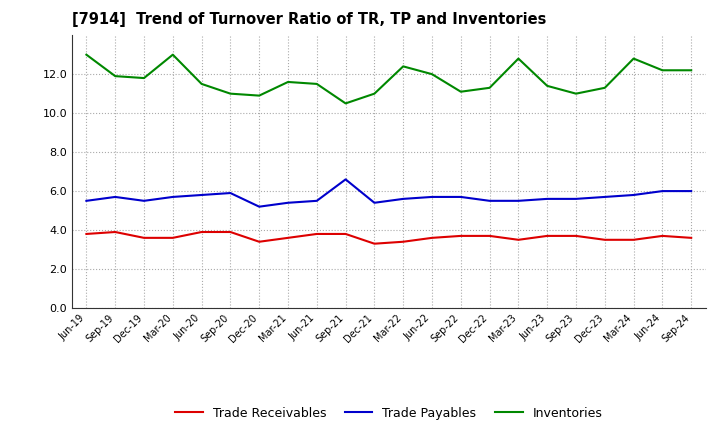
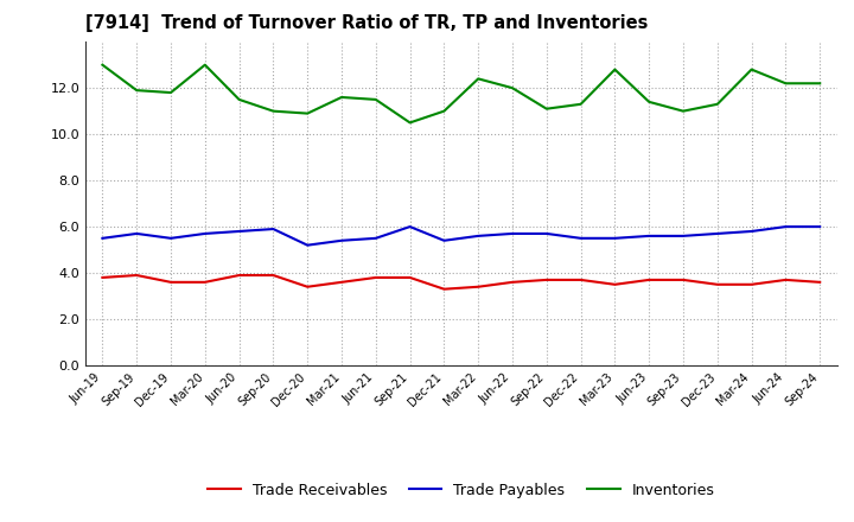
Trade Payables/Sep-21: 6.6 -> 6.0
